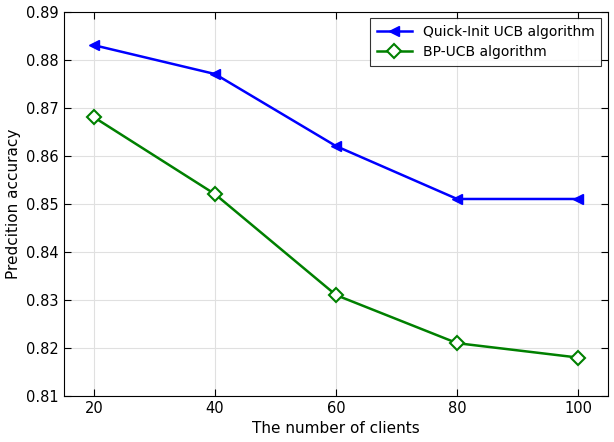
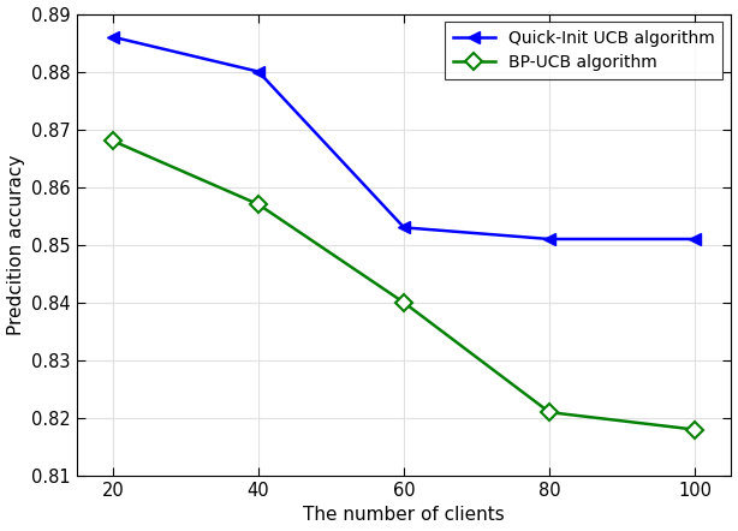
Quick-Init UCB algorithm/20: 0.883 -> 0.886
Quick-Init UCB algorithm/40: 0.877 -> 0.880
BP-UCB algorithm/40: 0.852 -> 0.857
Quick-Init UCB algorithm/60: 0.862 -> 0.853
BP-UCB algorithm/60: 0.831 -> 0.840
